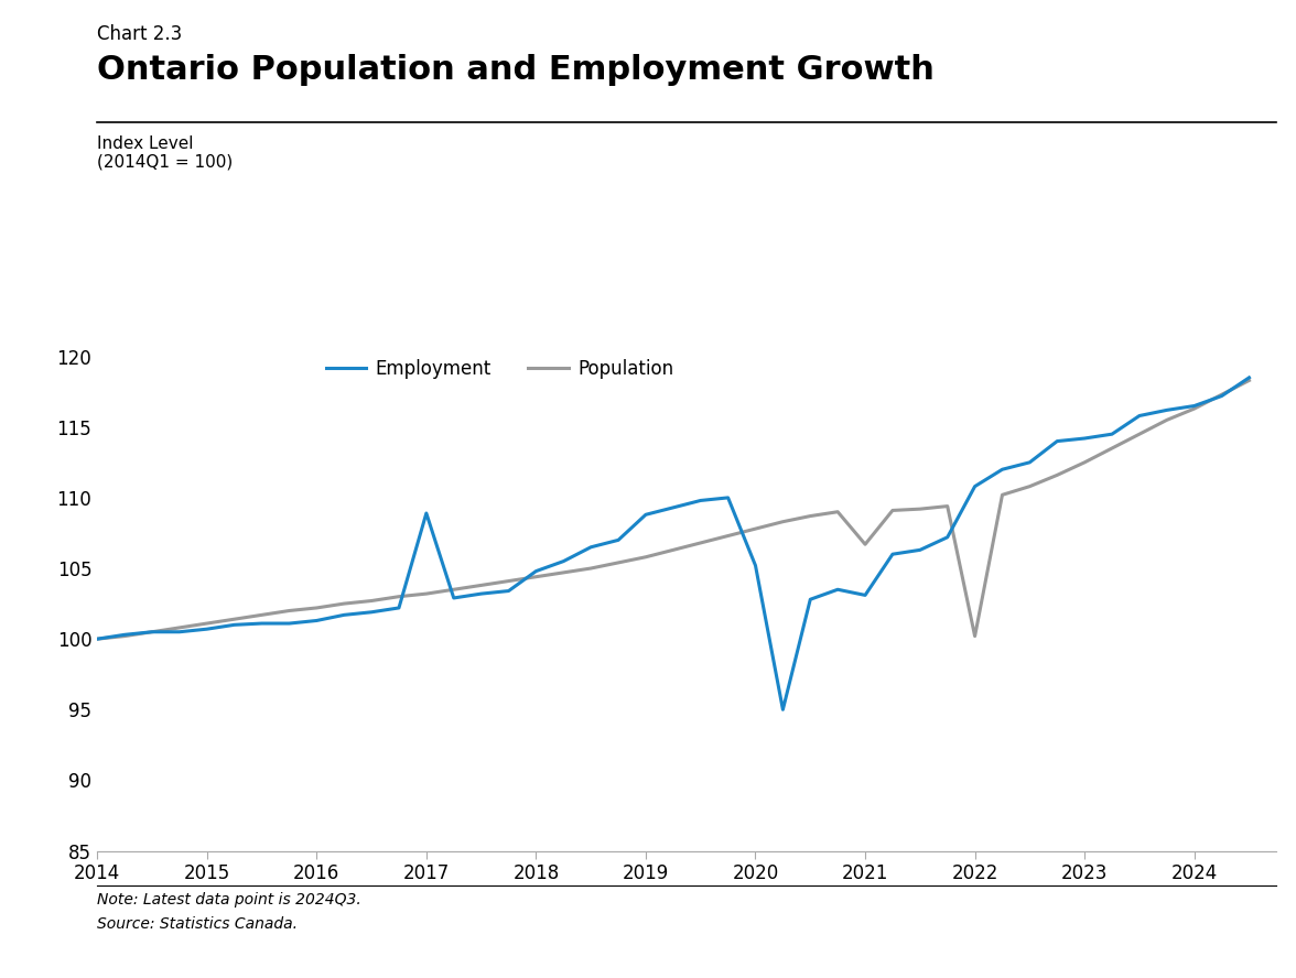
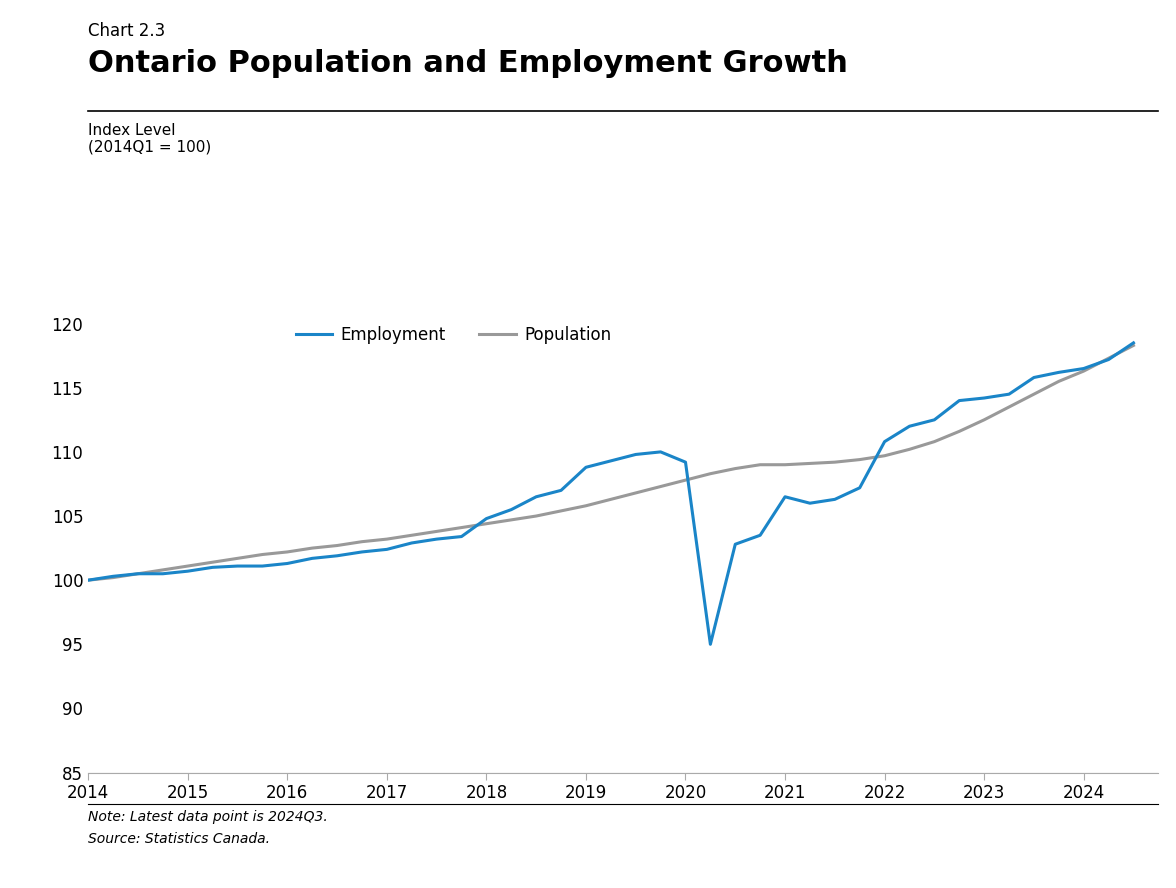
Employment/2017: 108.9 -> 102.4
Employment/2020: 105.2 -> 109.2
Employment/2021: 103.1 -> 106.5
Population/2021: 106.7 -> 109.0
Population/2022: 100.2 -> 109.7
